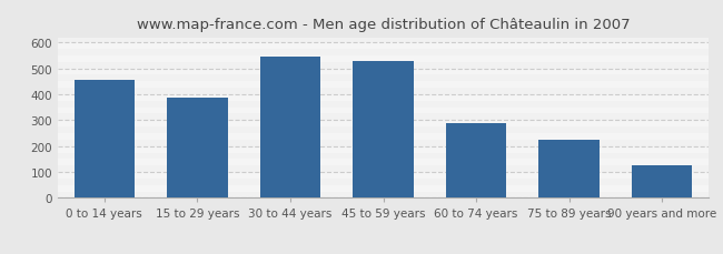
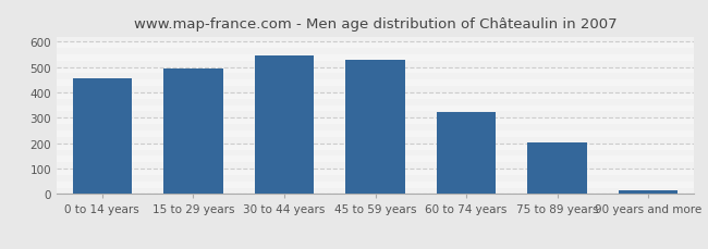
15 to 29 years: 385 -> 492
60 to 74 years: 290 -> 324
75 to 89 years: 225 -> 203
90 years and more: 125 -> 14
